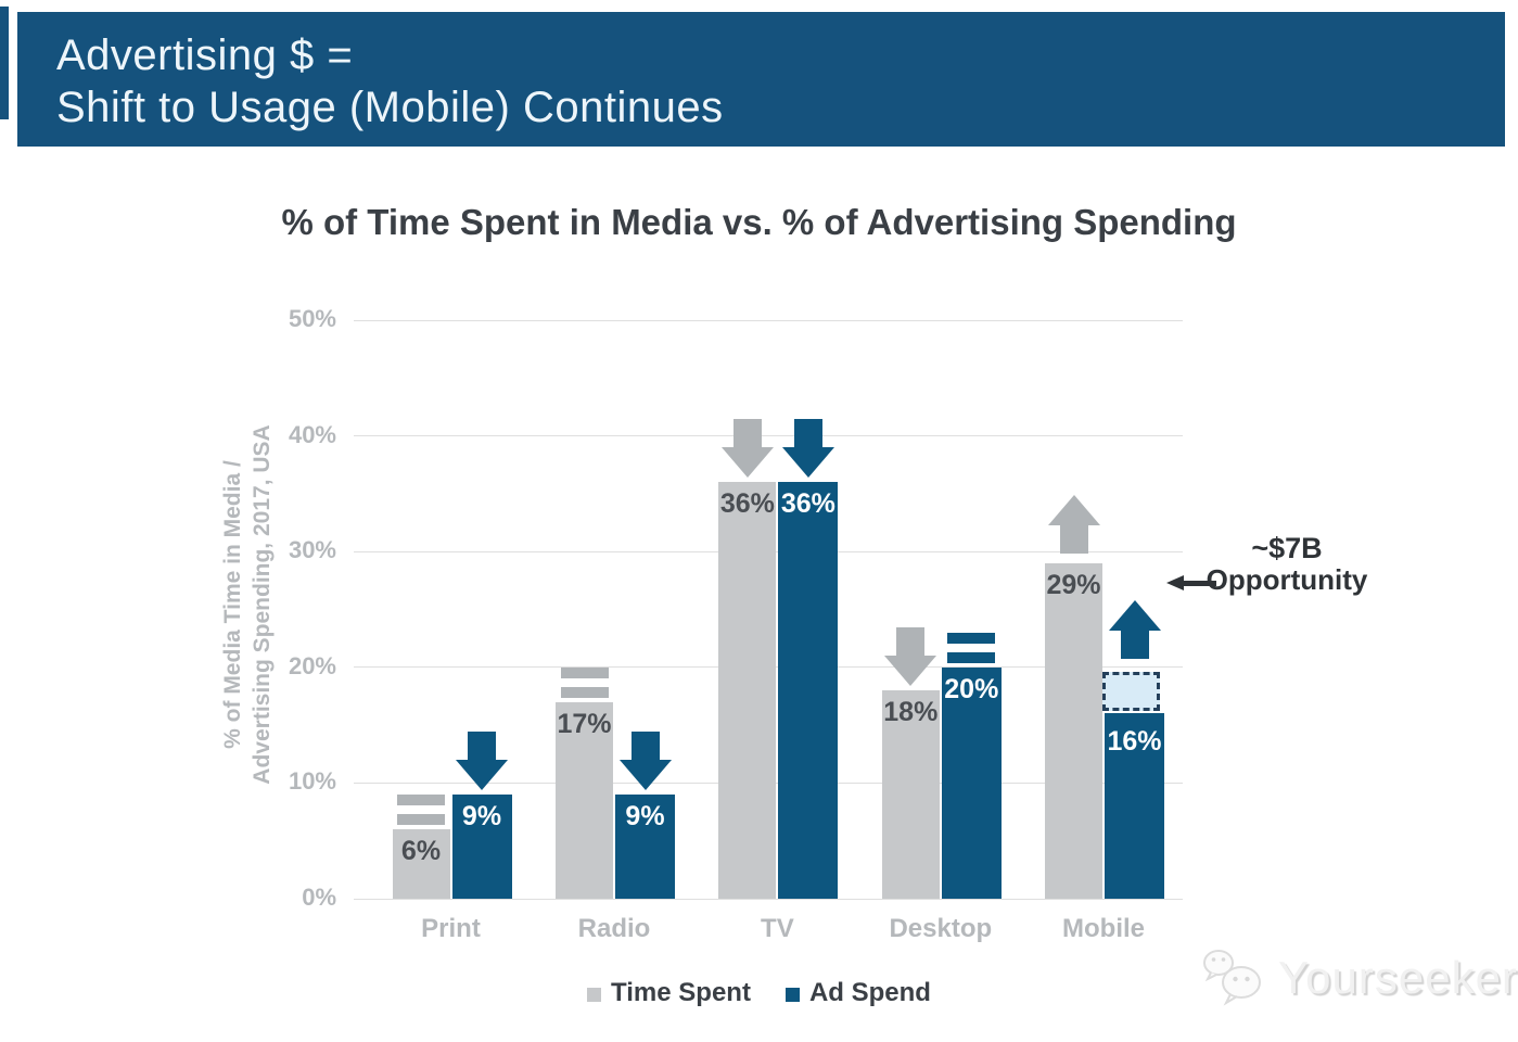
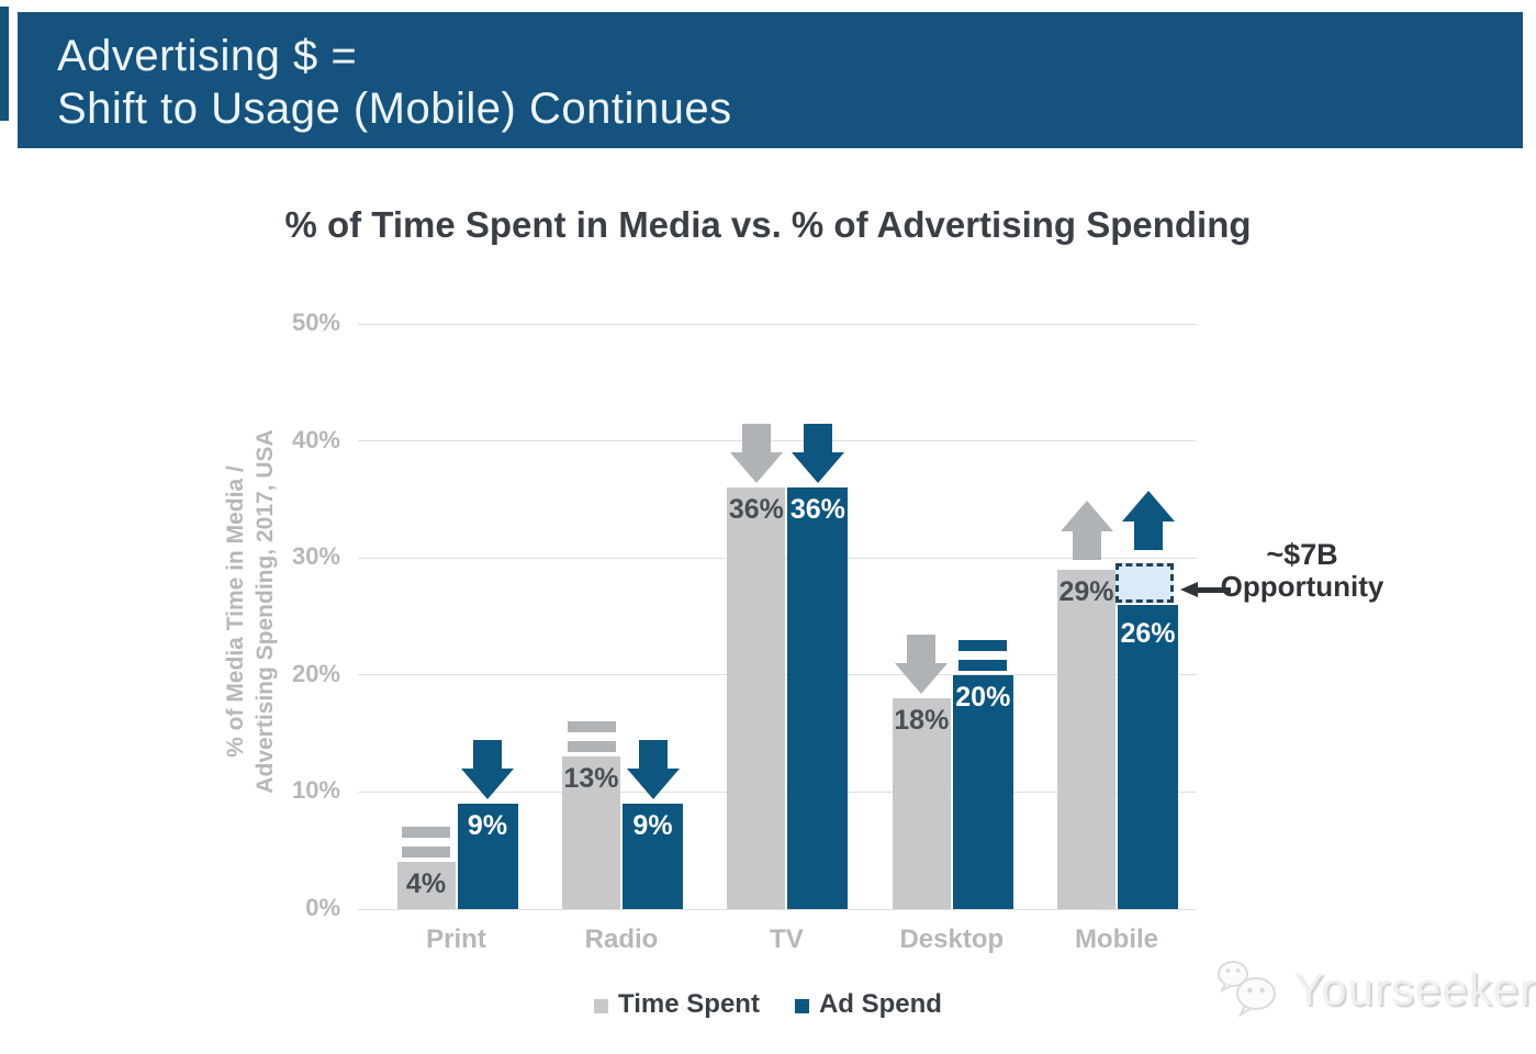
Time Spent/Print: 6% -> 4%
Time Spent/Radio: 17% -> 13%
Ad Spend/Mobile: 16% -> 26%
